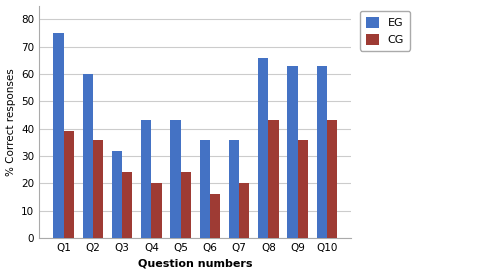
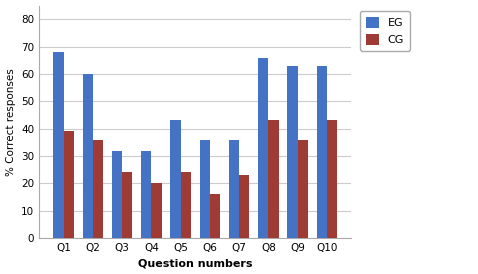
EG/Q1: 75 -> 68
EG/Q4: 43 -> 32
CG/Q7: 20 -> 23
